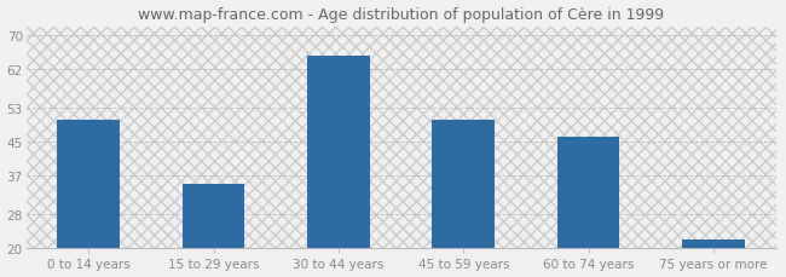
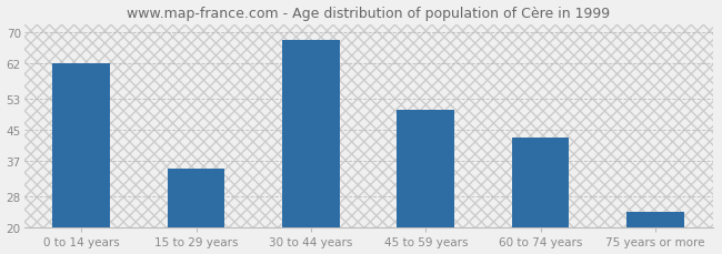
0 to 14 years: 50 -> 62
30 to 44 years: 65 -> 68
60 to 74 years: 46 -> 43
75 years or more: 22 -> 24
